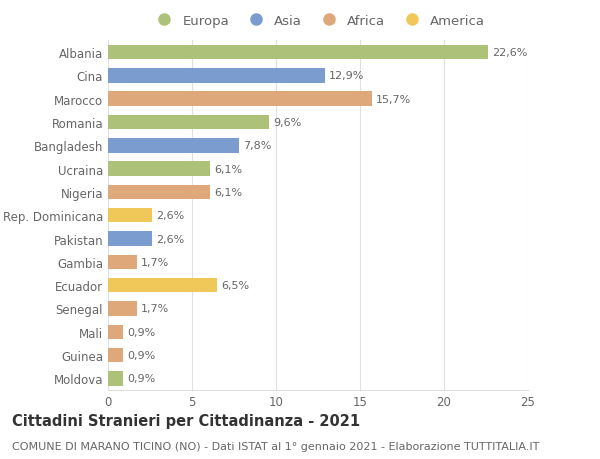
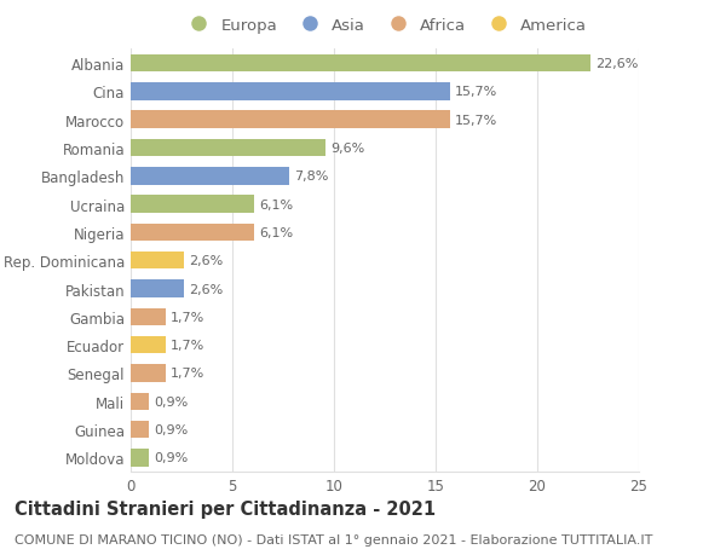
Cina: 12,9% -> 15,7%
Ecuador: 6,5% -> 1,7%
